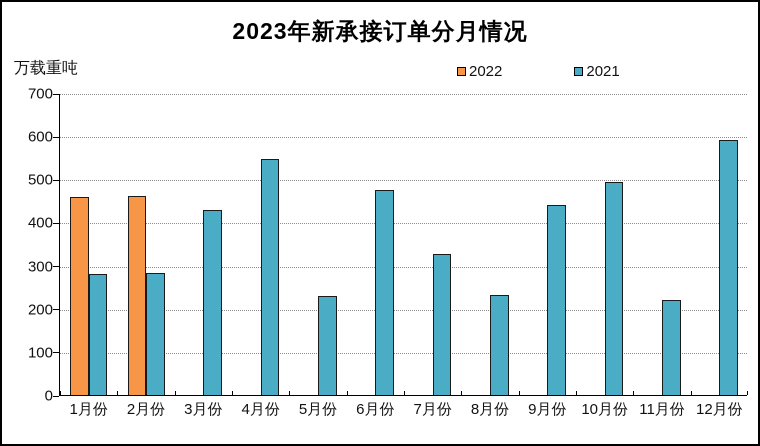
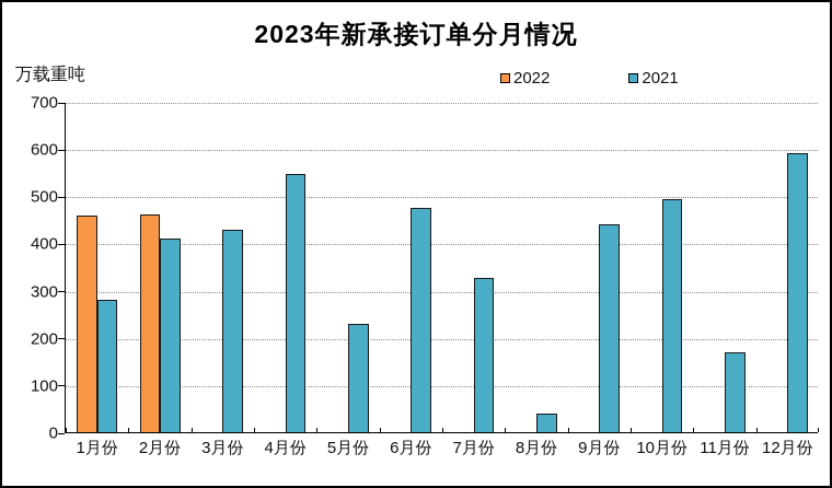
2021/2月份: 280 -> 410
2021/8月份: 230 -> 40
2021/11月份: 220 -> 170
